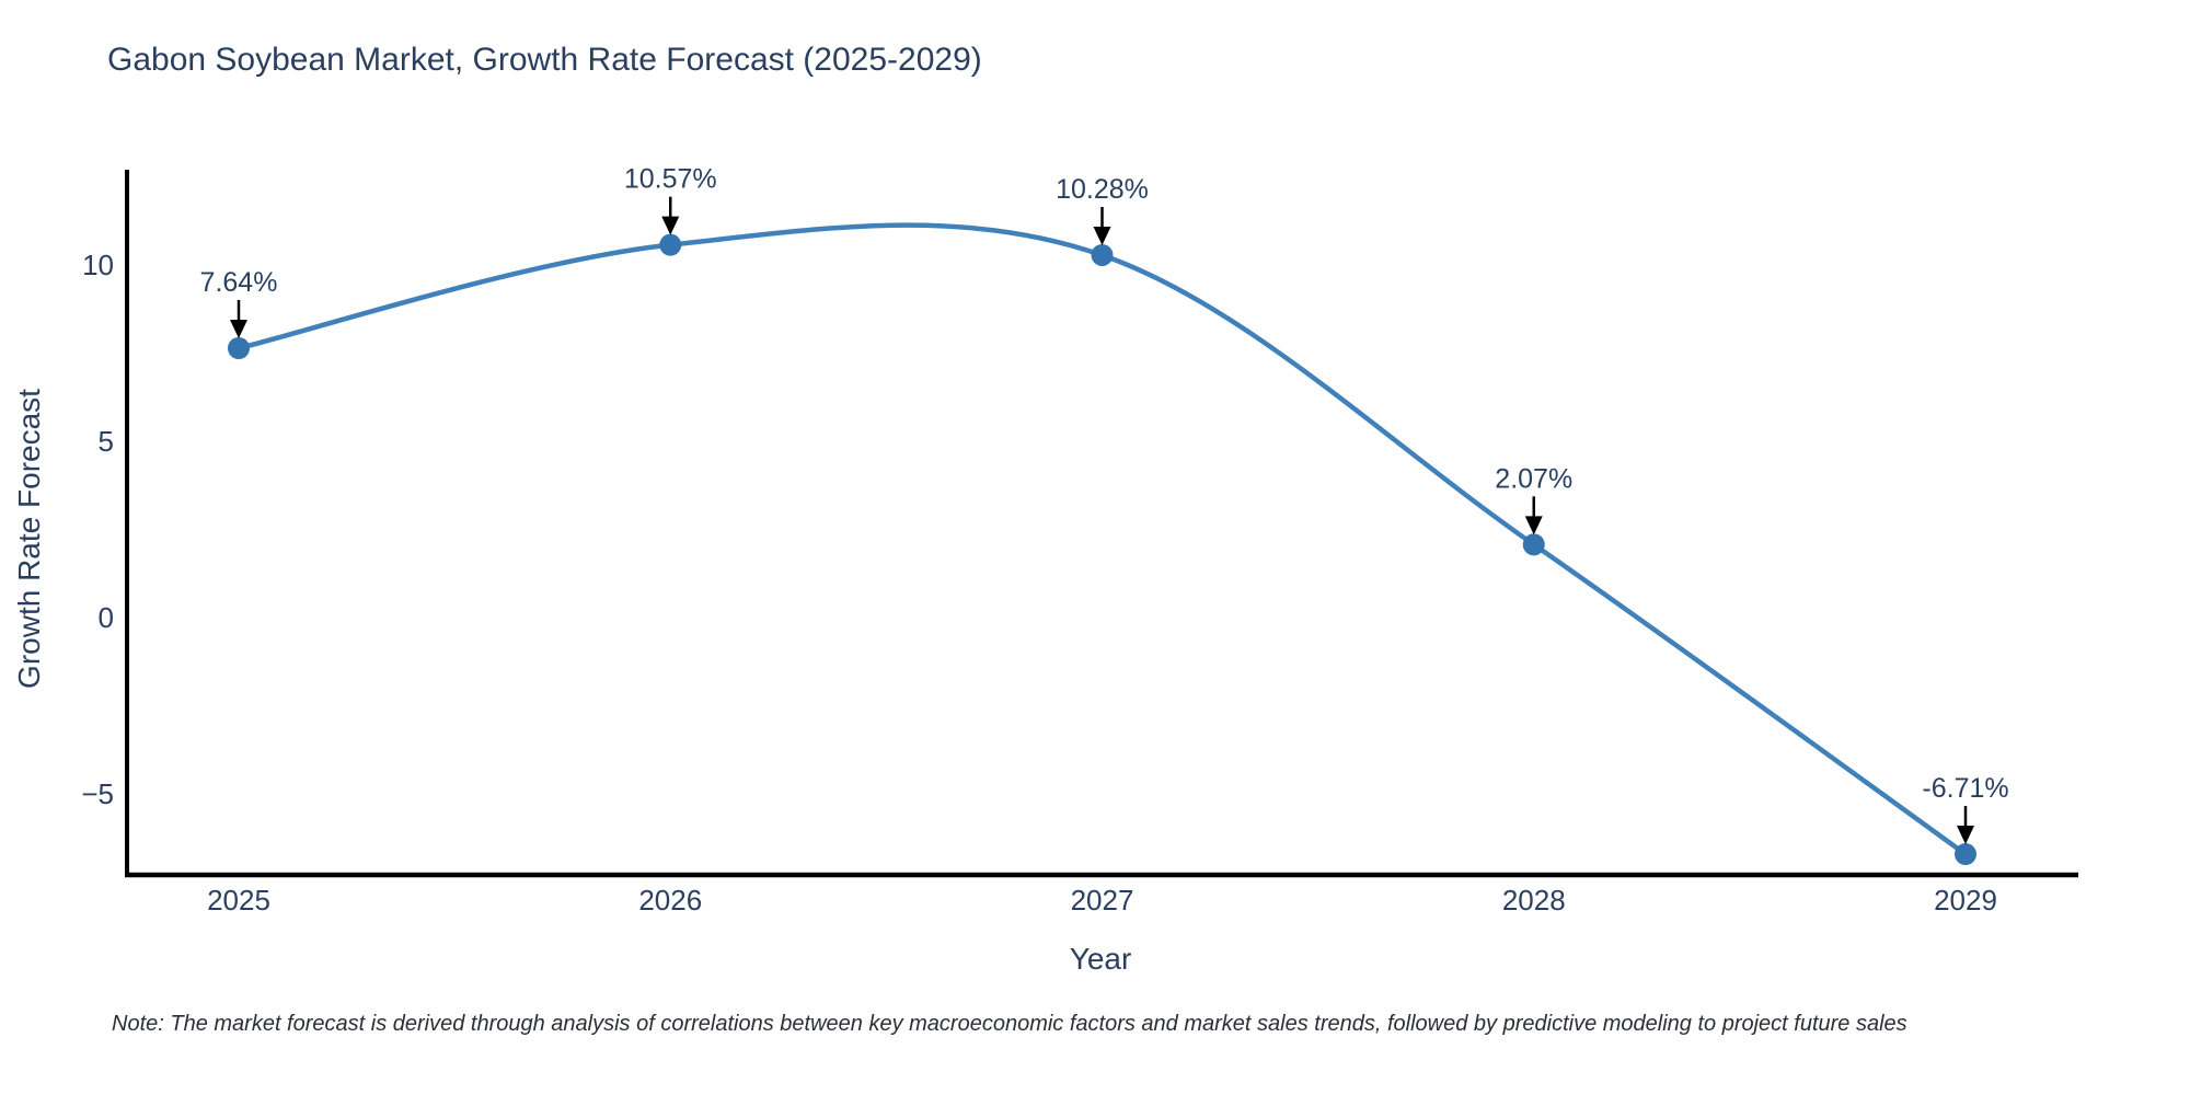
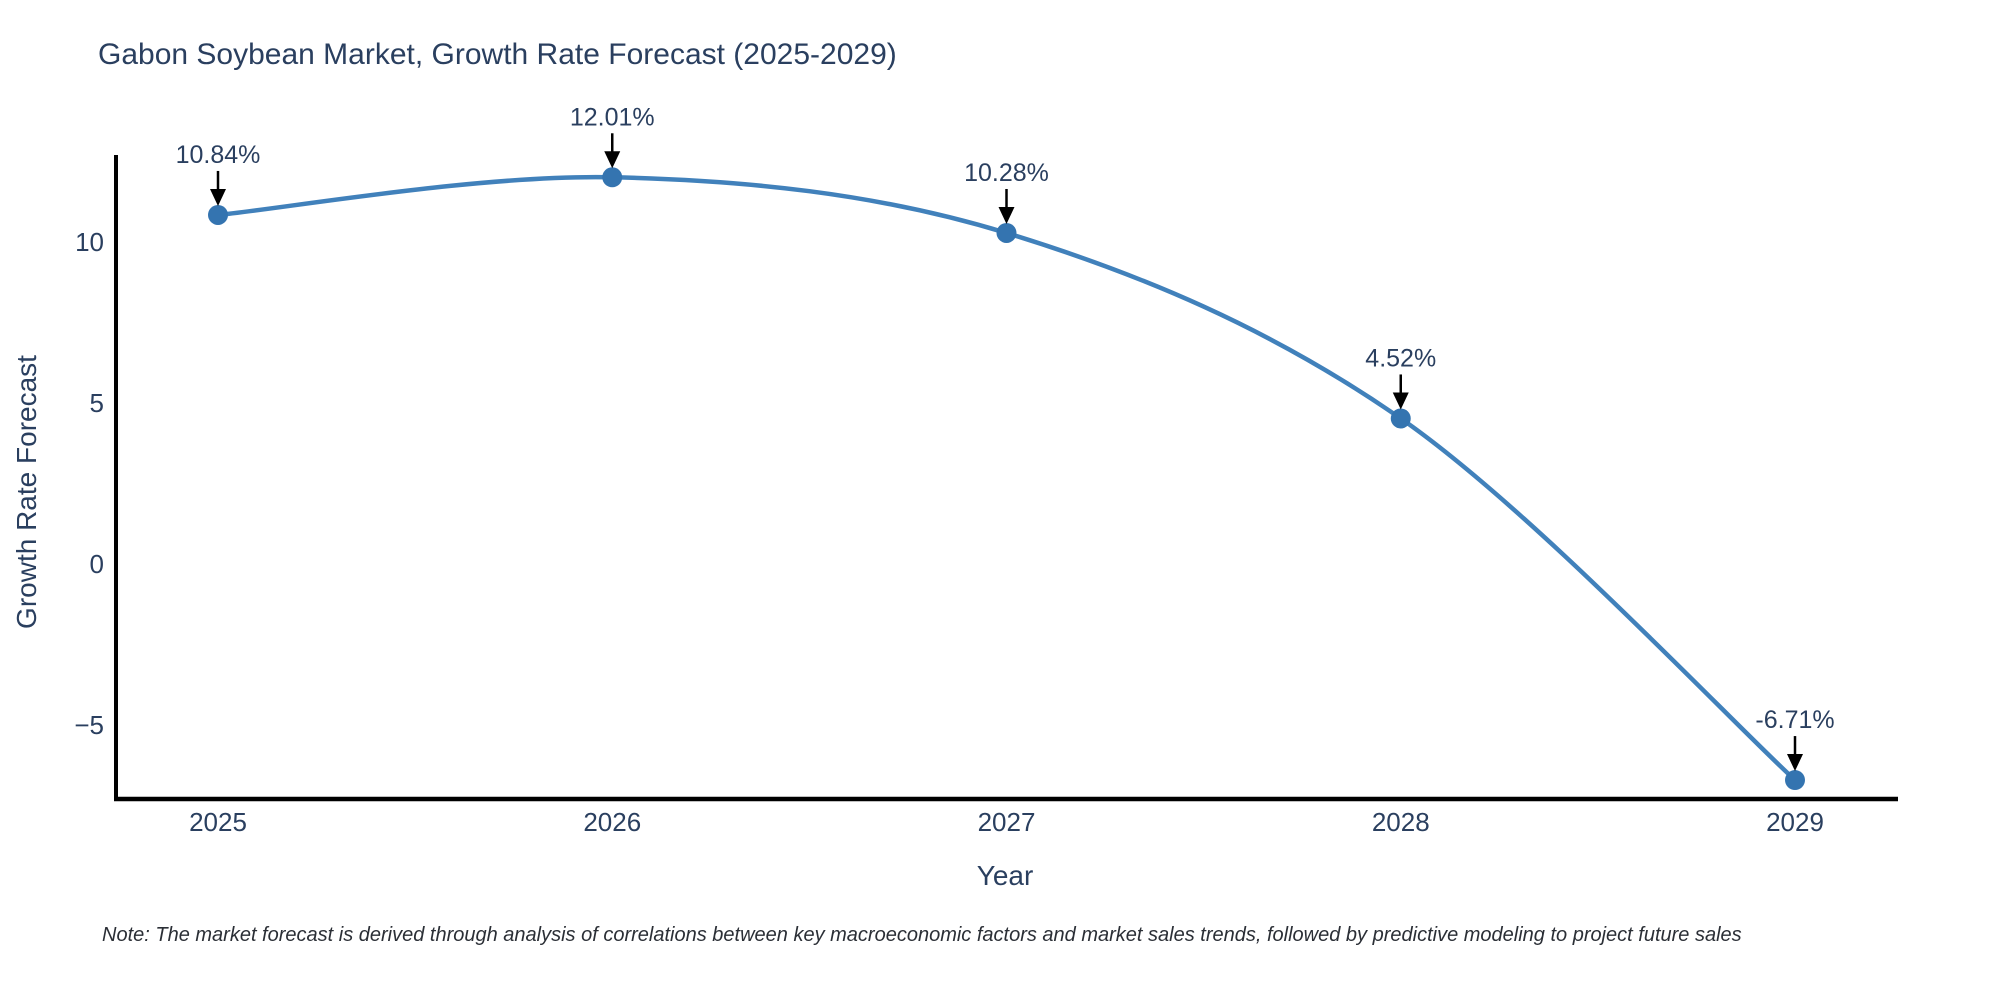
2025: 7.64% -> 10.84%
2026: 10.57% -> 12.01%
2028: 2.07% -> 4.52%
